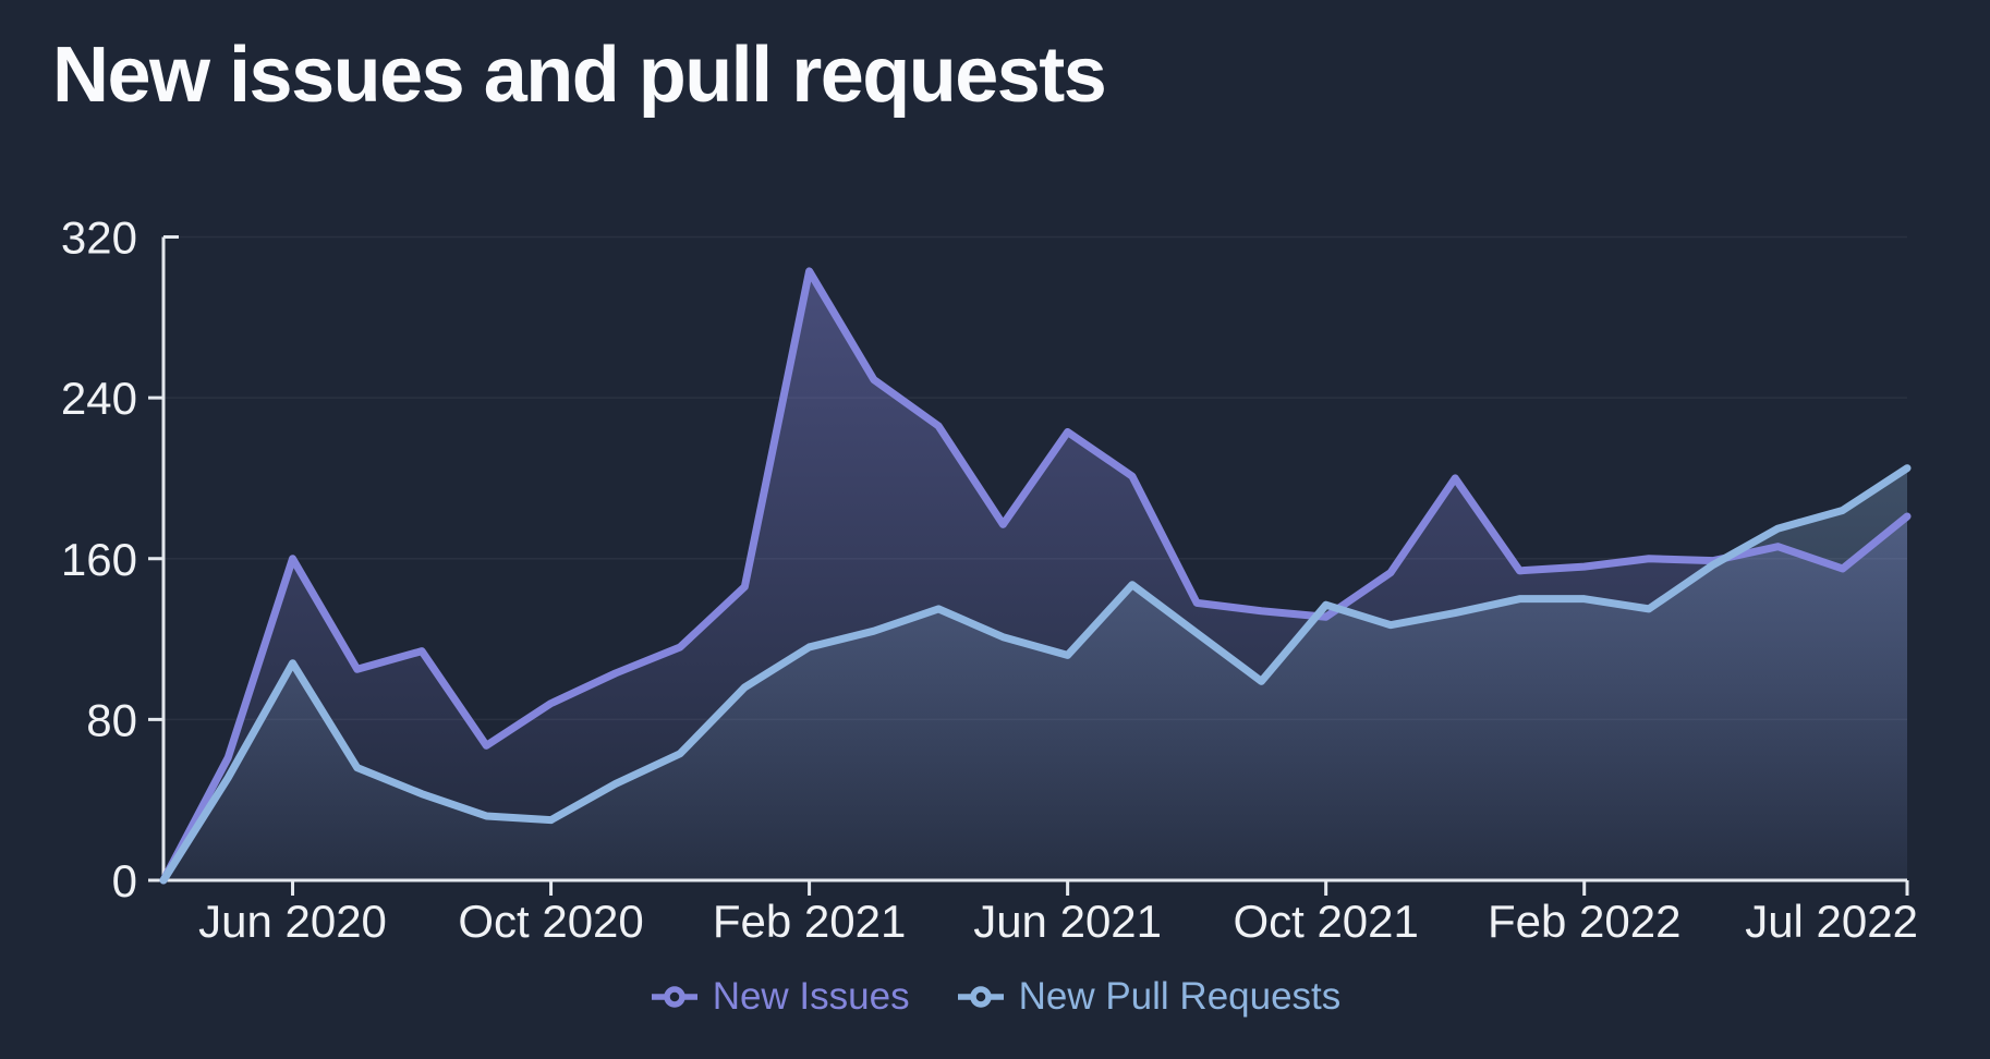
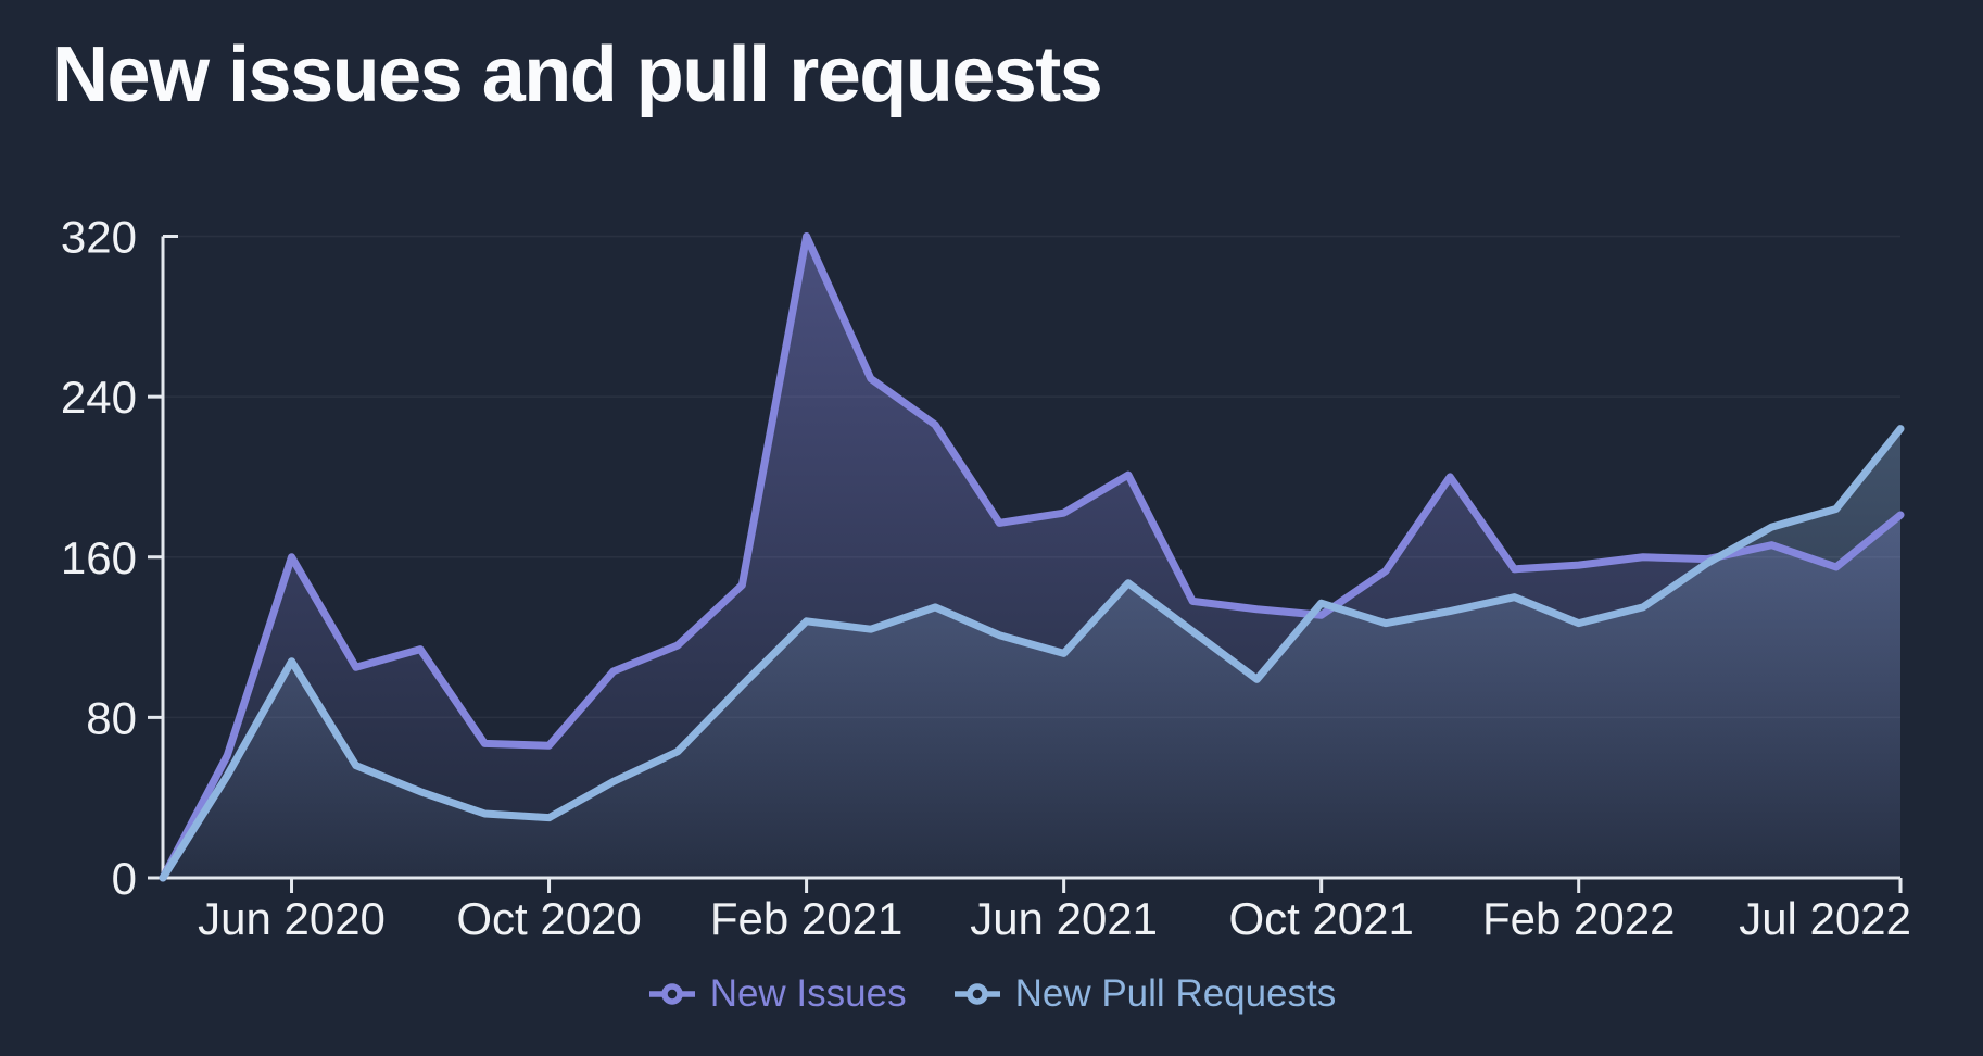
New Issues/Oct 2020: 88 -> 66
New Issues/Feb 2021: 303 -> 320
New Pull Requests/Feb 2021: 116 -> 128
New Issues/Jun 2021: 223 -> 182
New Pull Requests/Feb 2022: 140 -> 127
New Pull Requests/Jul 2022: 205 -> 224
